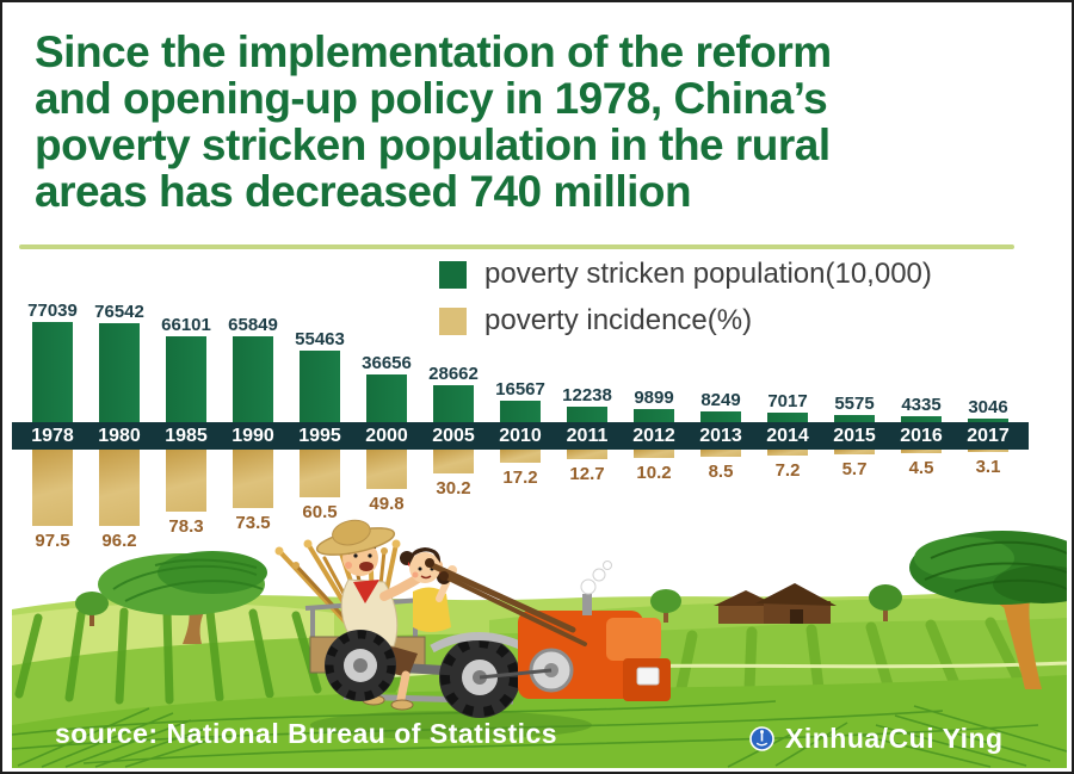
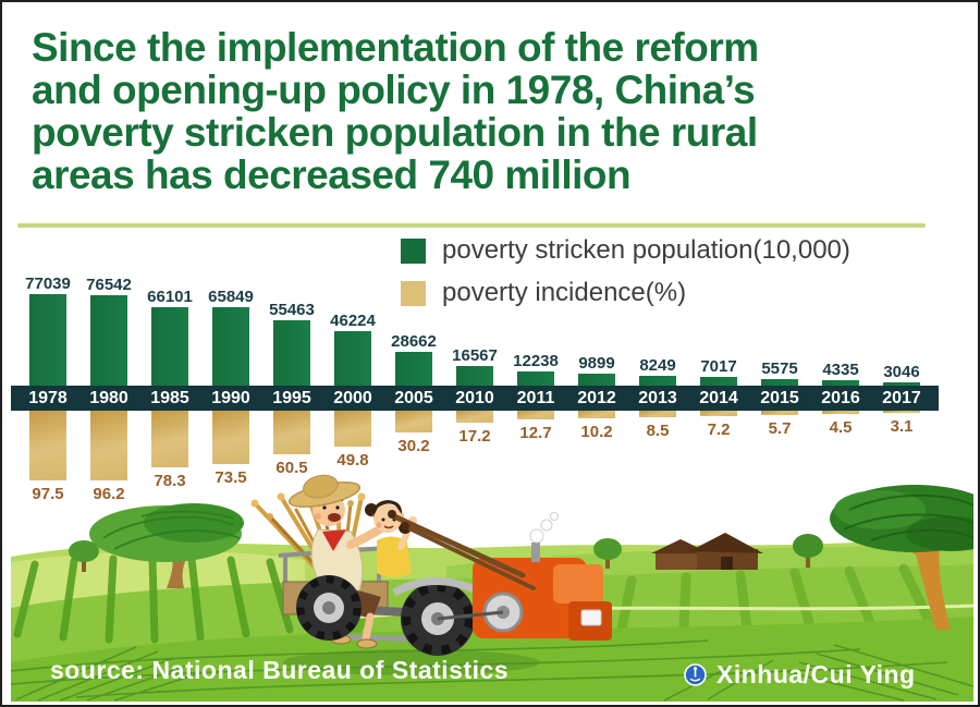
poverty stricken population(10,000)/2000: 36656 -> 46224
